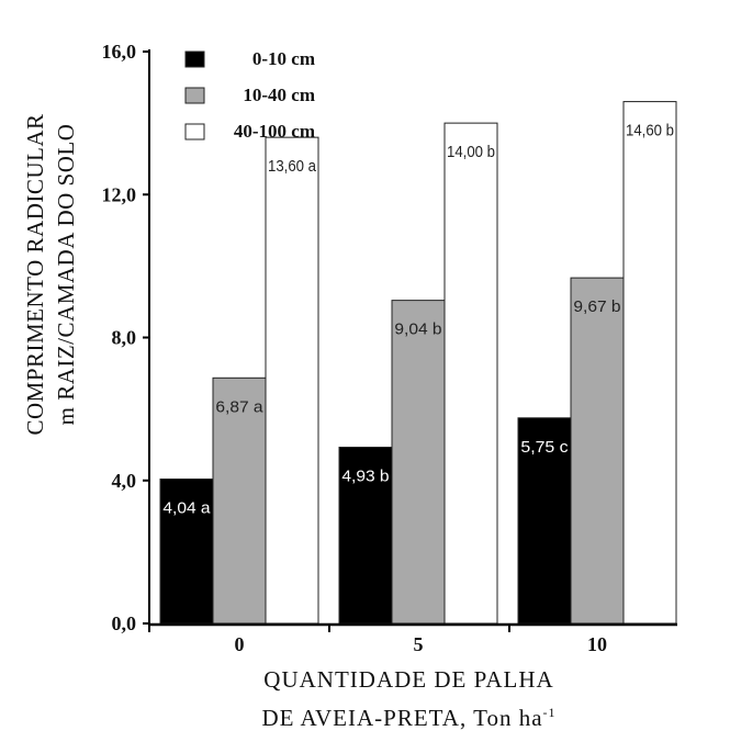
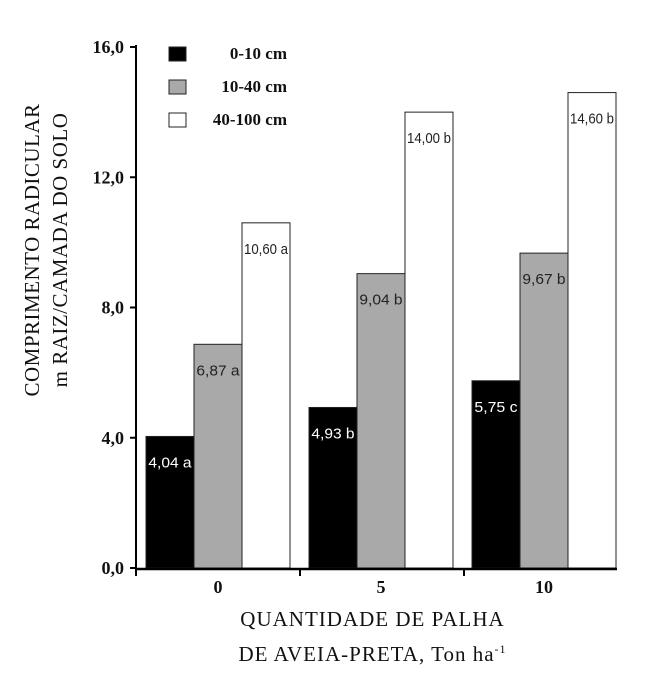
40-100 cm/0: 13,60 -> 10,60
